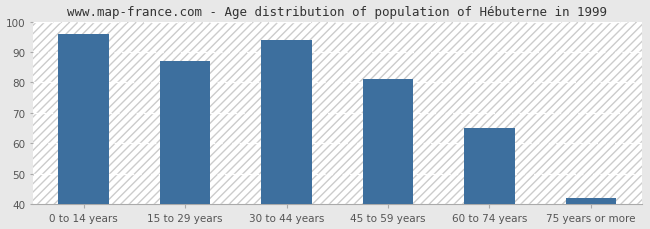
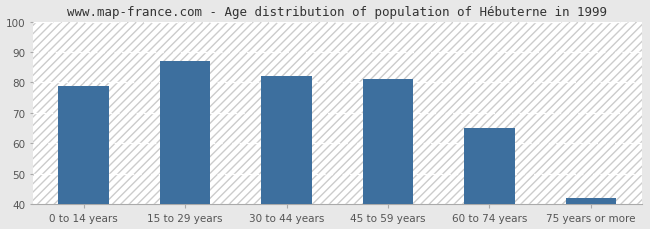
0 to 14 years: 96 -> 79
30 to 44 years: 94 -> 82
